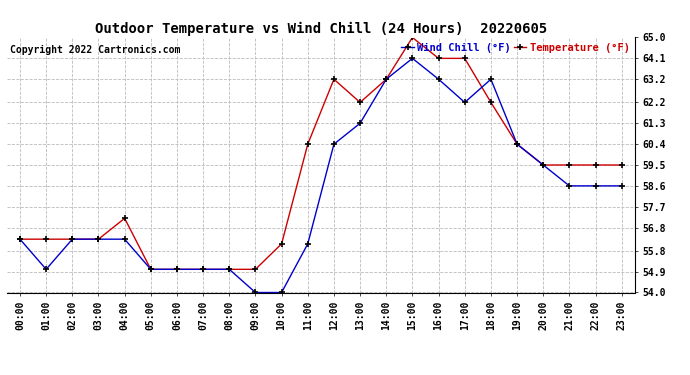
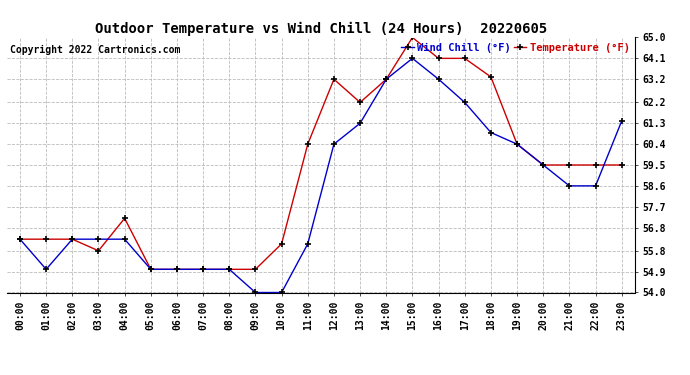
Temperature (°F)/03:00: 56.3 -> 55.8
Temperature (°F)/18:00: 62.2 -> 63.3
Wind Chill (°F)/18:00: 63.2 -> 60.9
Wind Chill (°F)/23:00: 58.6 -> 61.4
